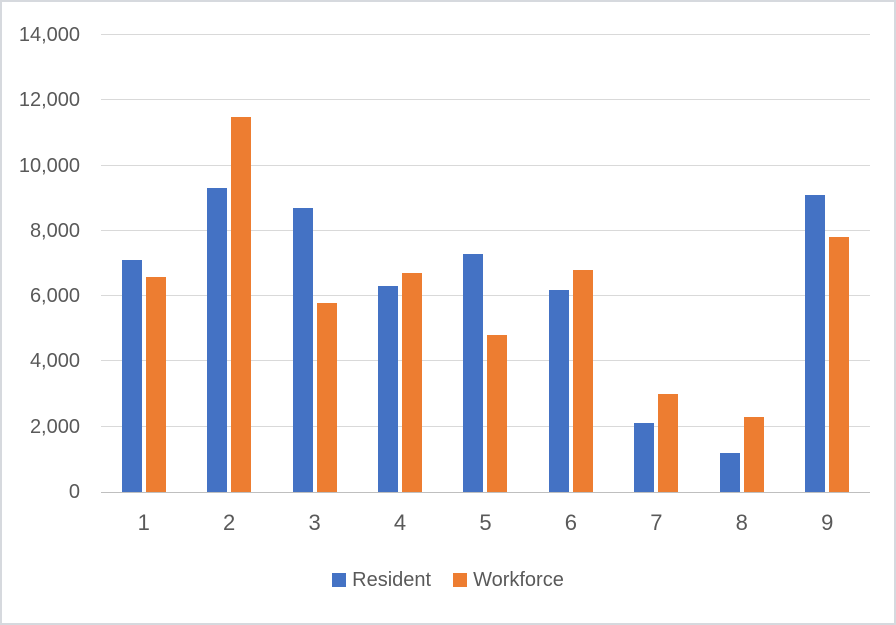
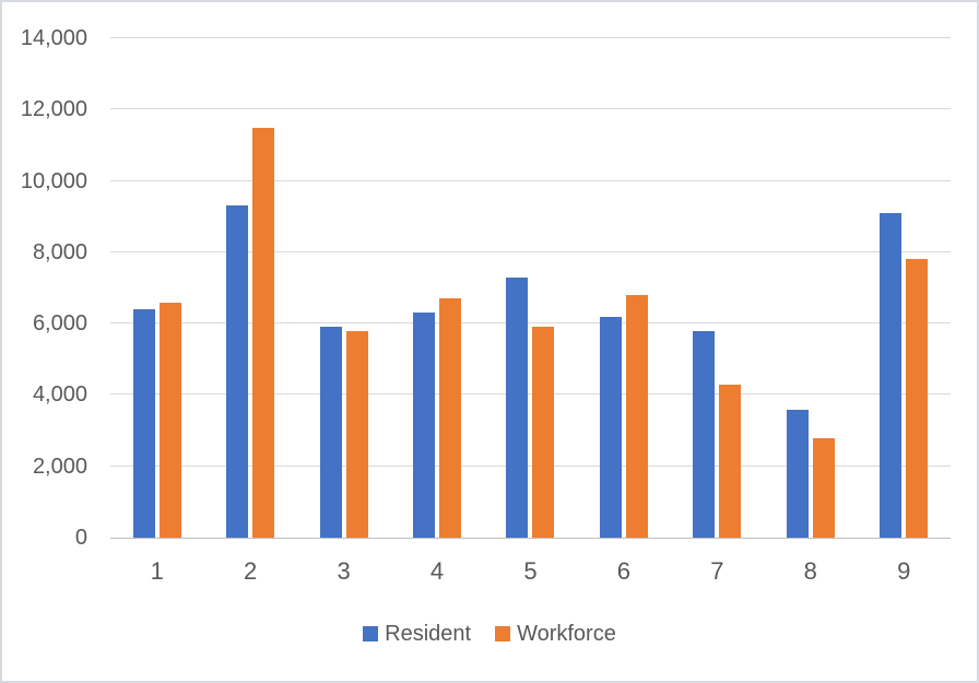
Resident/1: 7100 -> 6400
Resident/3: 8700 -> 5900
Workforce/5: 4800 -> 5900
Resident/7: 2100 -> 5800
Workforce/7: 3000 -> 4300
Resident/8: 1200 -> 3600
Workforce/8: 2300 -> 2800
